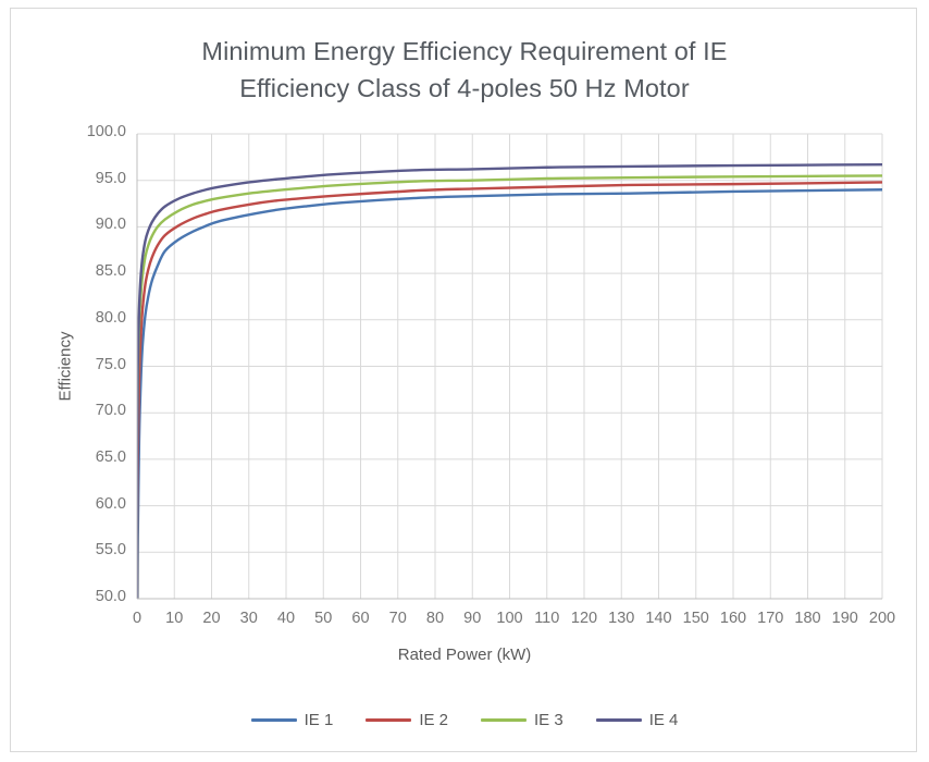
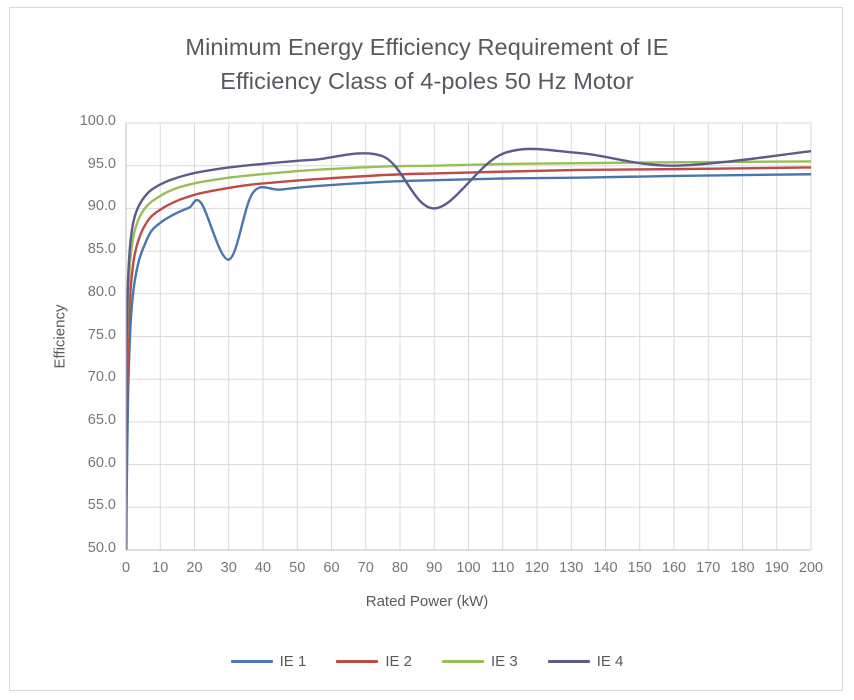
IE 1/30: 91 -> 84
IE 4/90: 96 -> 90
IE 4/160: 97 -> 95
